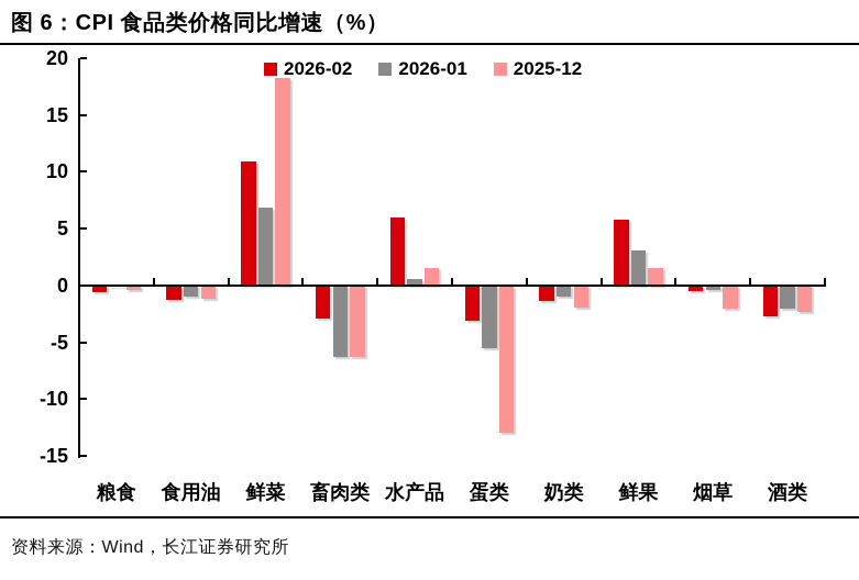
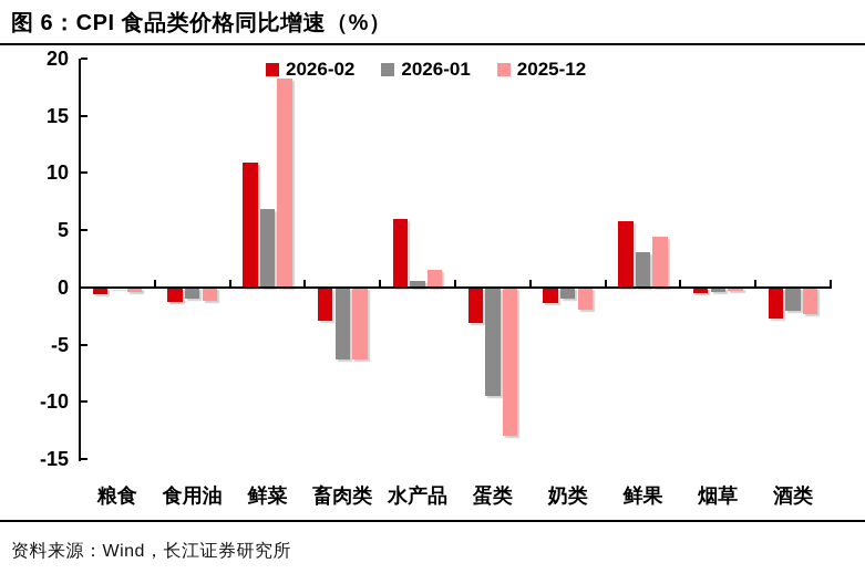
2026-01/蛋类: -5.5 -> -9.5
2025-12/鲜果: 1.5 -> 4.4
2025-12/烟草: -2.0 -> -0.3
